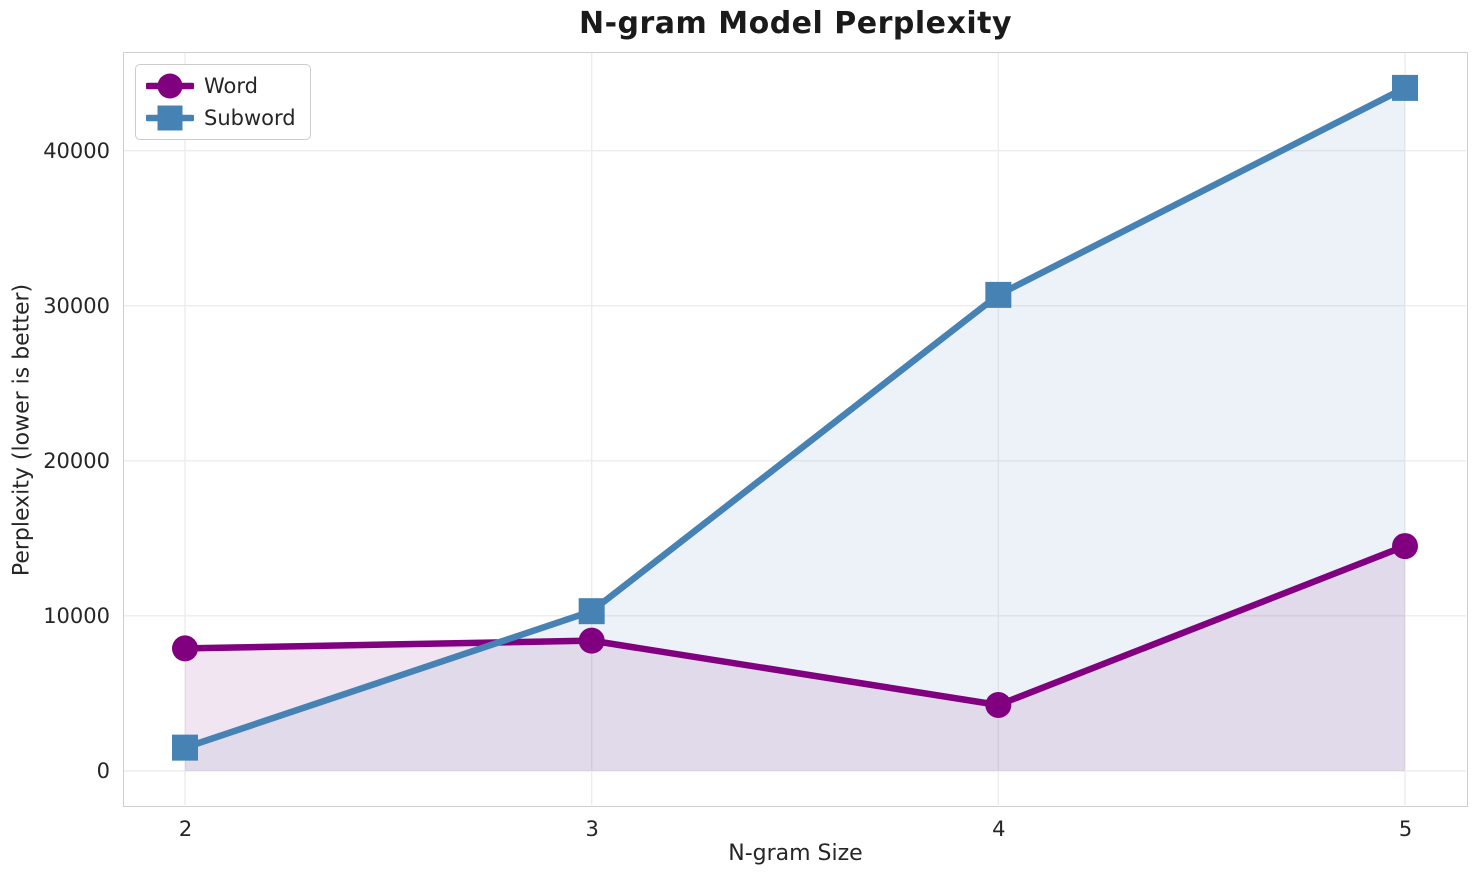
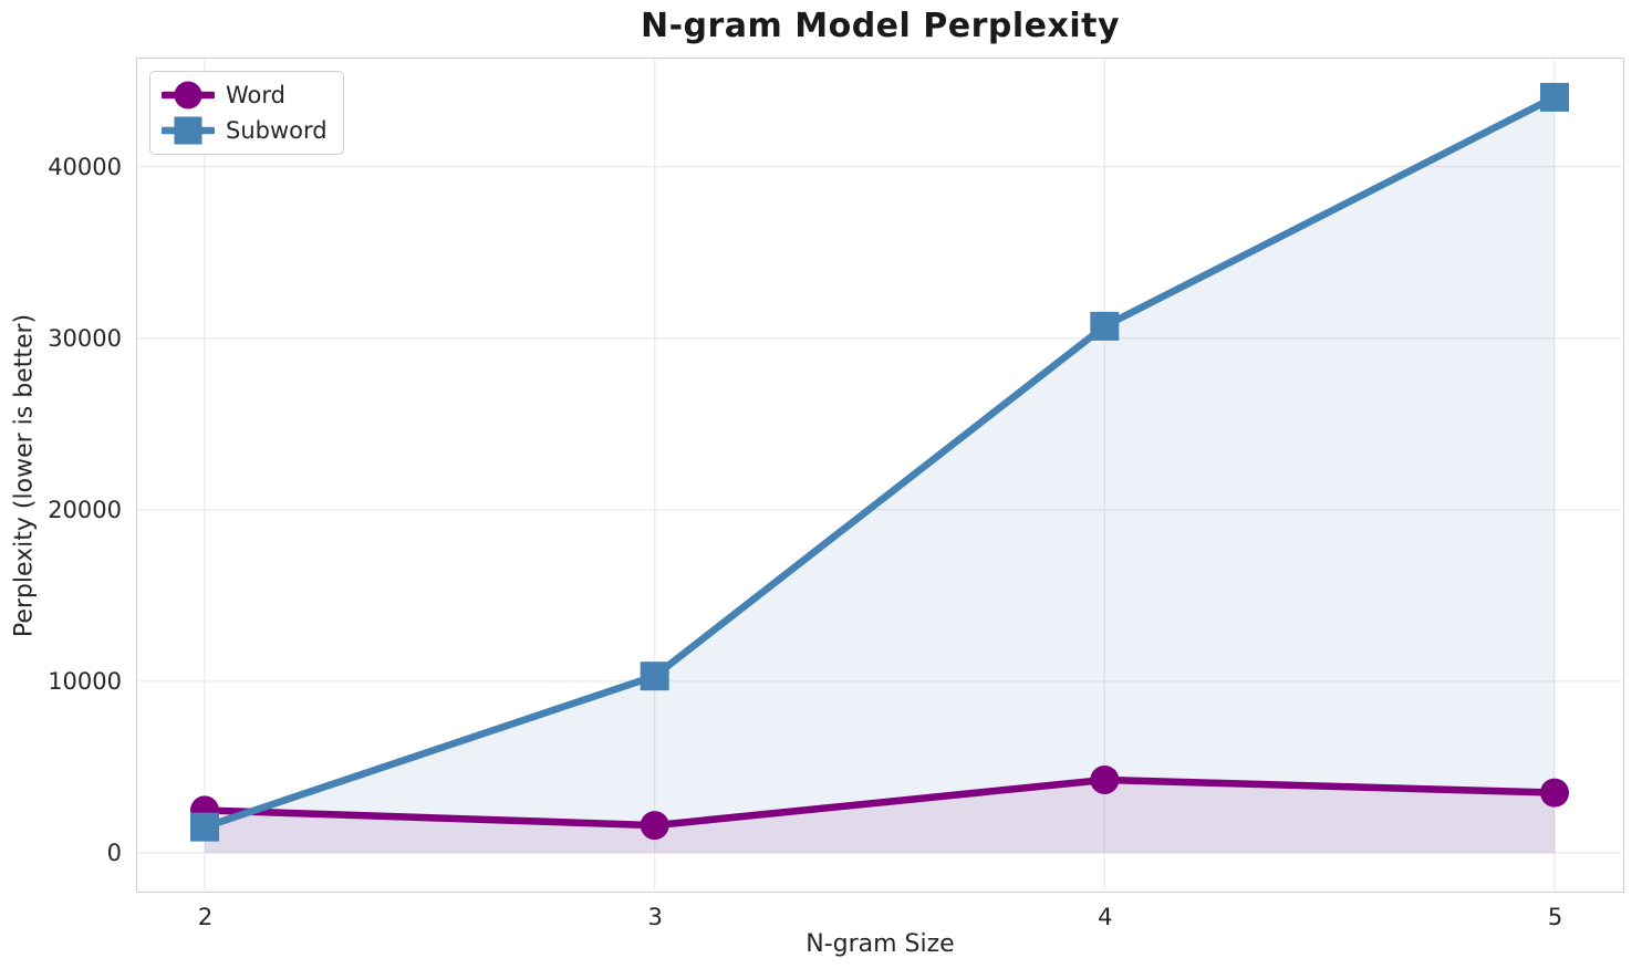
Word/2: 7900 -> 2500
Word/3: 8400 -> 1600
Word/5: 14500 -> 3500
